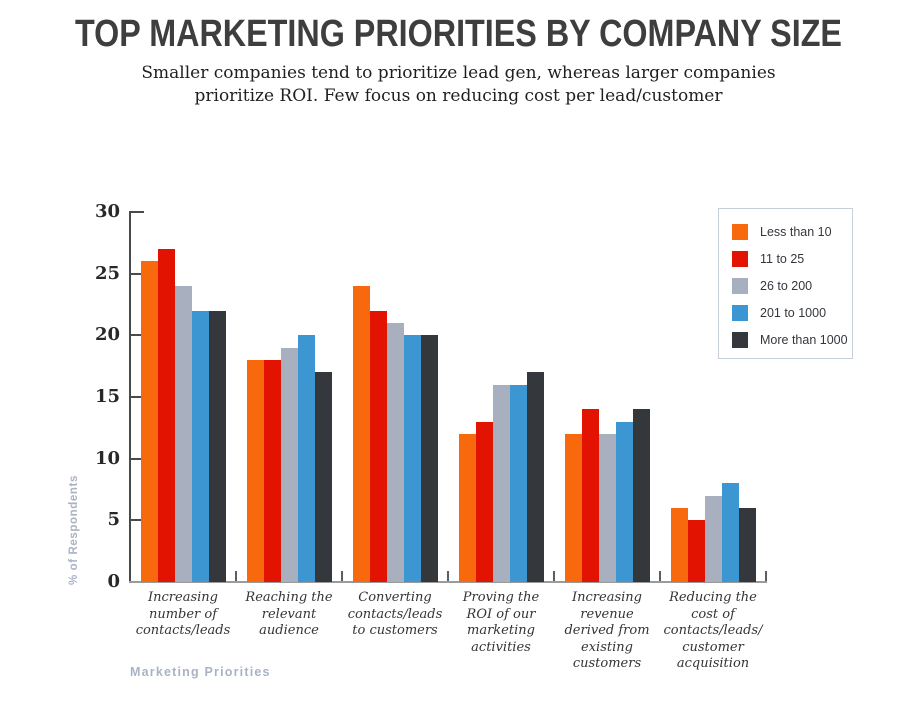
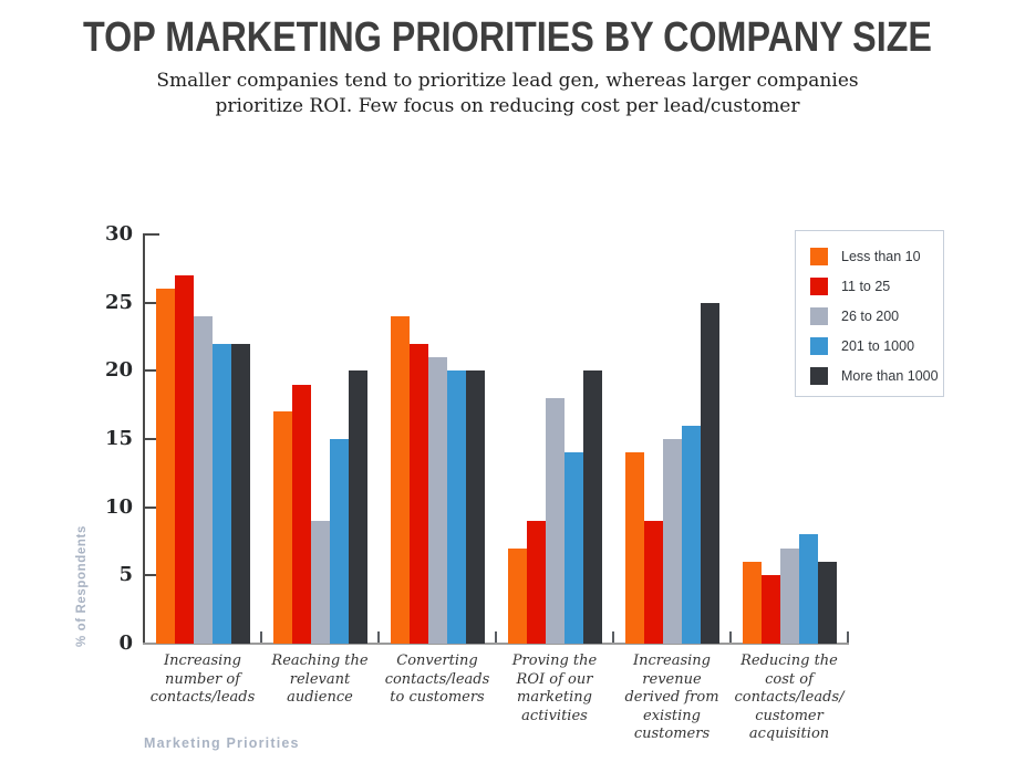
Less than 10/Reaching the relevant audience: 18 -> 17
11 to 25/Reaching the relevant audience: 18 -> 19
26 to 200/Reaching the relevant audience: 19 -> 9
201 to 1000/Reaching the relevant audience: 20 -> 15
More than 1000/Reaching the relevant audience: 17 -> 20
Less than 10/Proving the ROI of our marketing activities: 12 -> 7
11 to 25/Proving the ROI of our marketing activities: 13 -> 9
26 to 200/Proving the ROI of our marketing activities: 16 -> 18
201 to 1000/Proving the ROI of our marketing activities: 16 -> 14
More than 1000/Proving the ROI of our marketing activities: 17 -> 20
Less than 10/Increasing revenue derived from existing customers: 12 -> 14
11 to 25/Increasing revenue derived from existing customers: 14 -> 9
26 to 200/Increasing revenue derived from existing customers: 12 -> 15
201 to 1000/Increasing revenue derived from existing customers: 13 -> 16
More than 1000/Increasing revenue derived from existing customers: 14 -> 25
